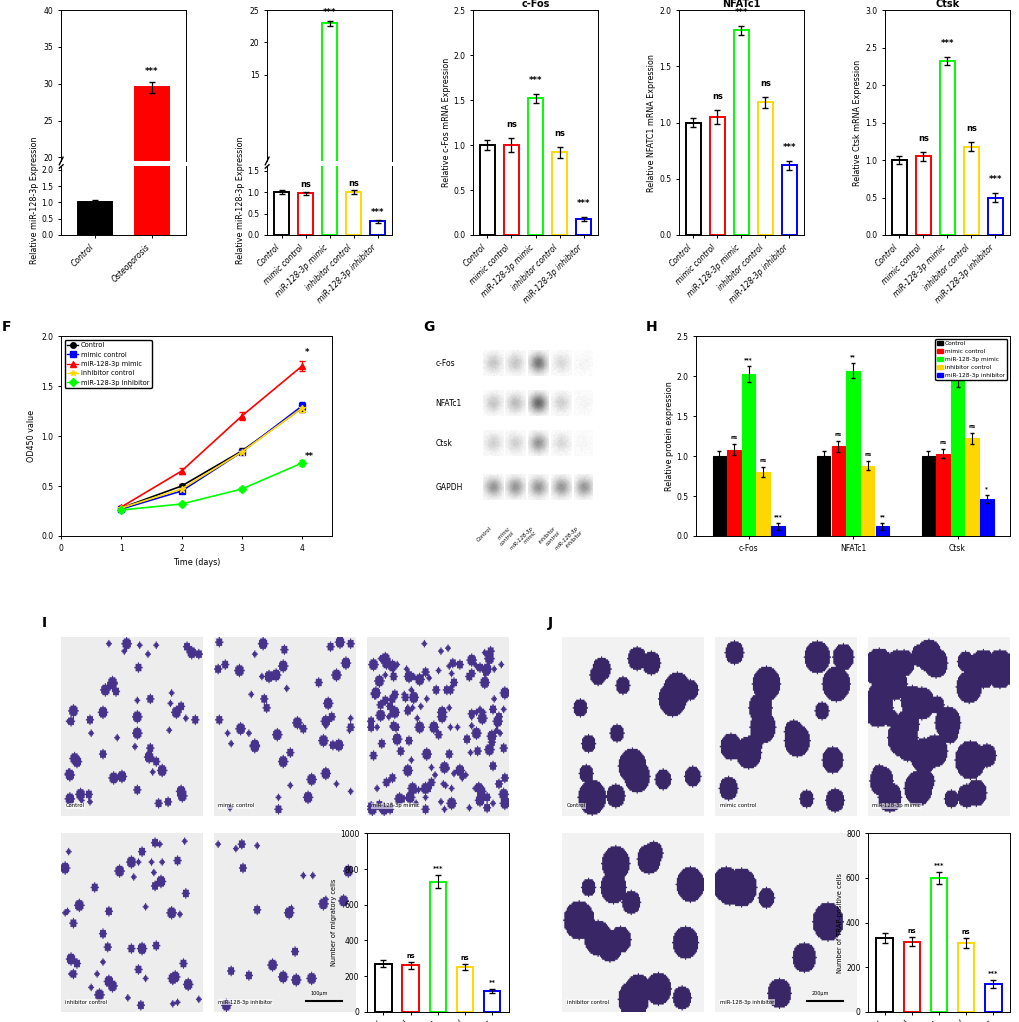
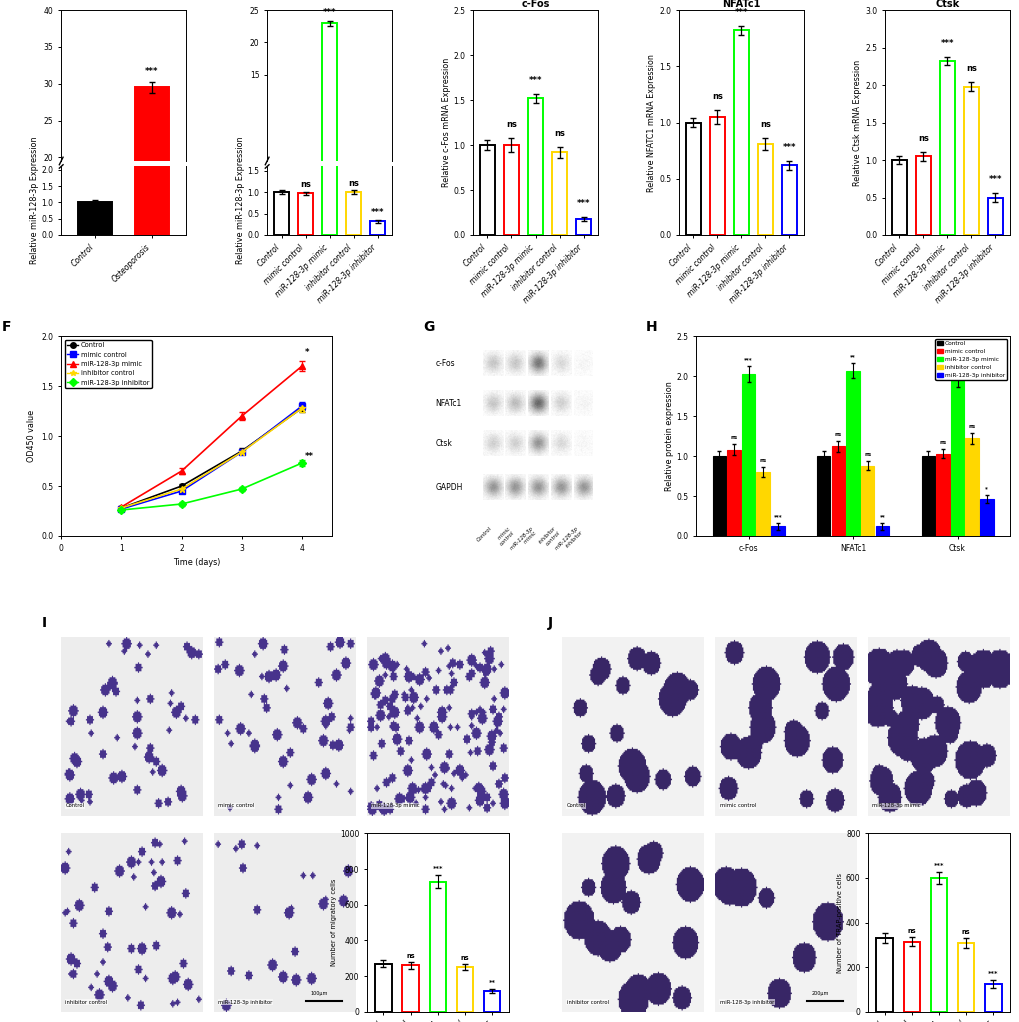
NFATc1/inhibitor control: 1.18 -> 0.81
Ctsk/inhibitor control: 1.18 -> 1.98
